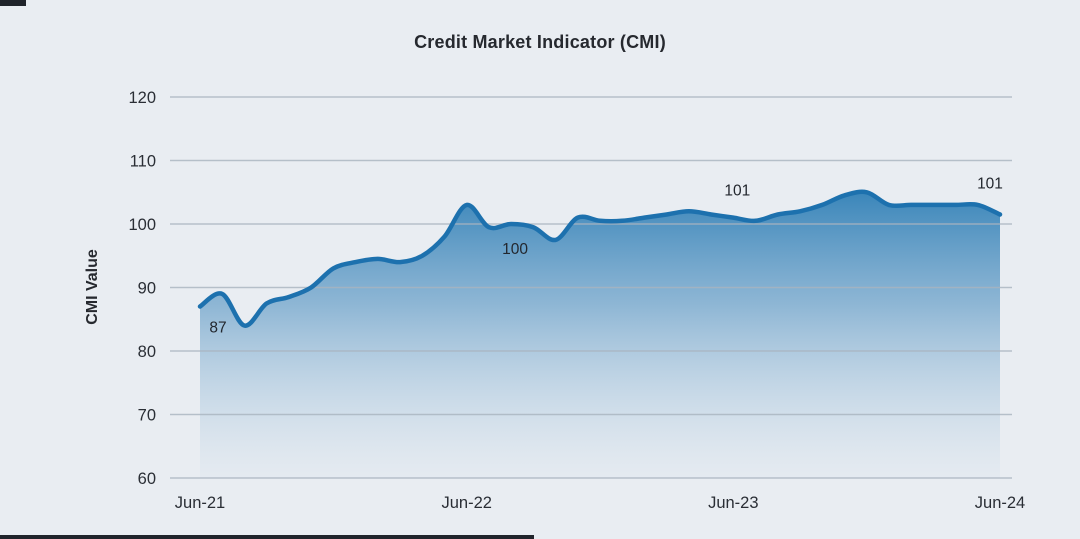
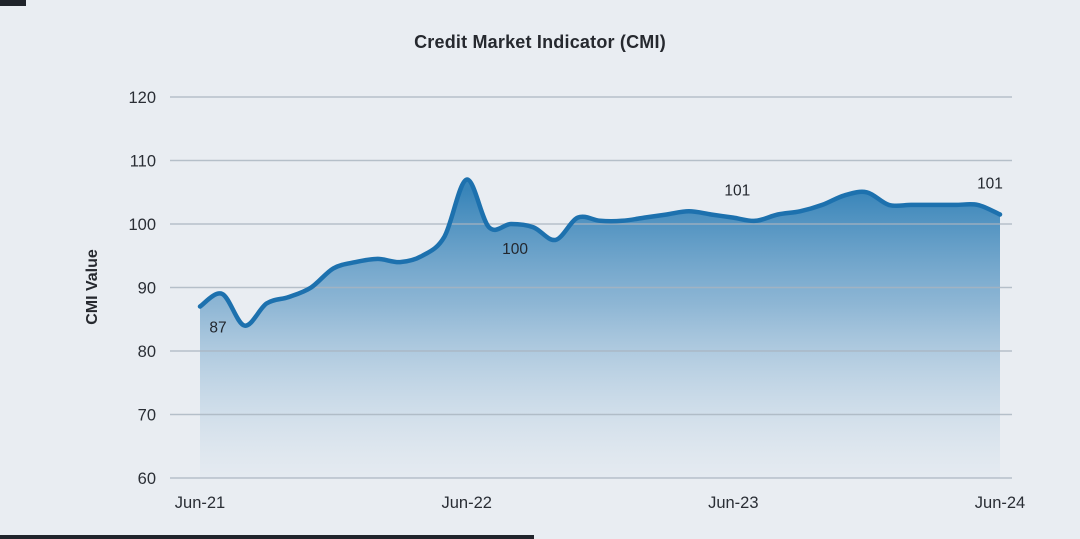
Jun-22: 103 -> 107
